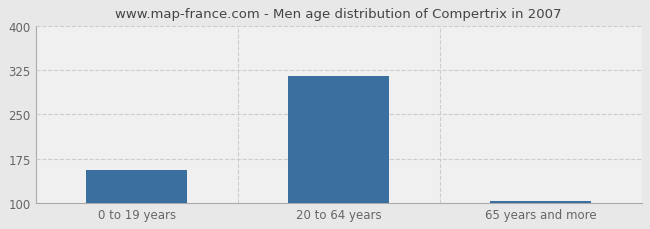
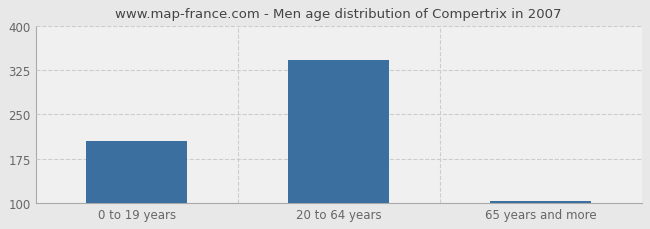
0 to 19 years: 155 -> 204
20 to 64 years: 315 -> 342
